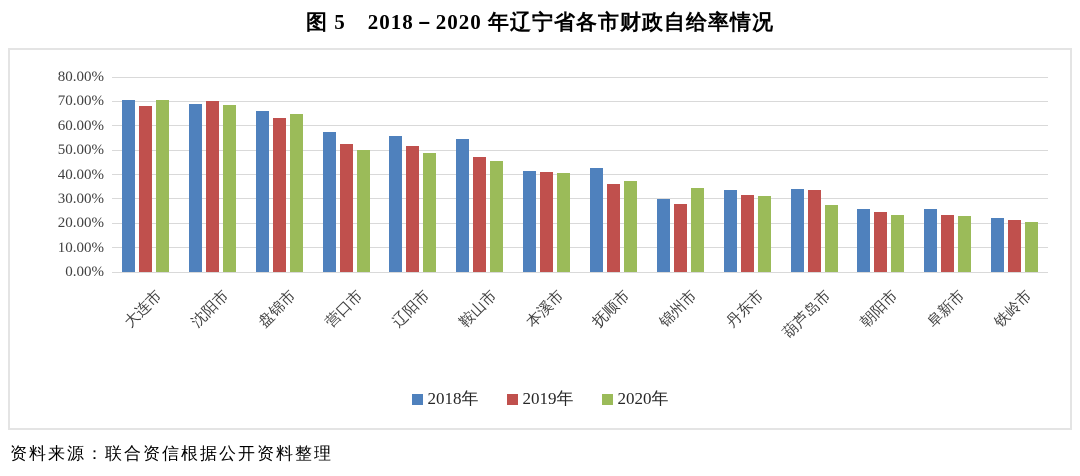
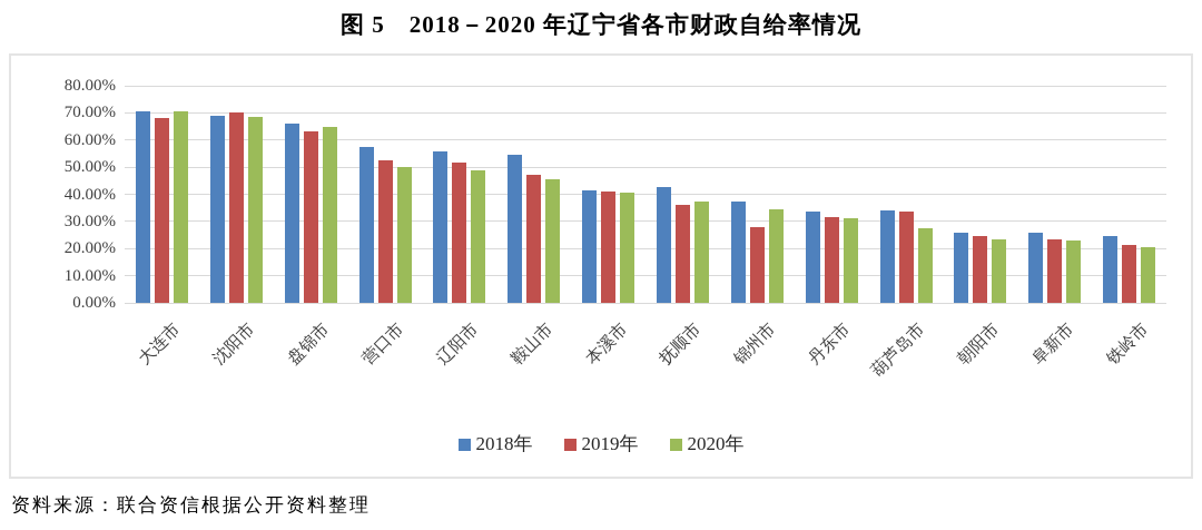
2018年/锦州市: 30% -> 38%
2018年/铁岭市: 22% -> 24%
